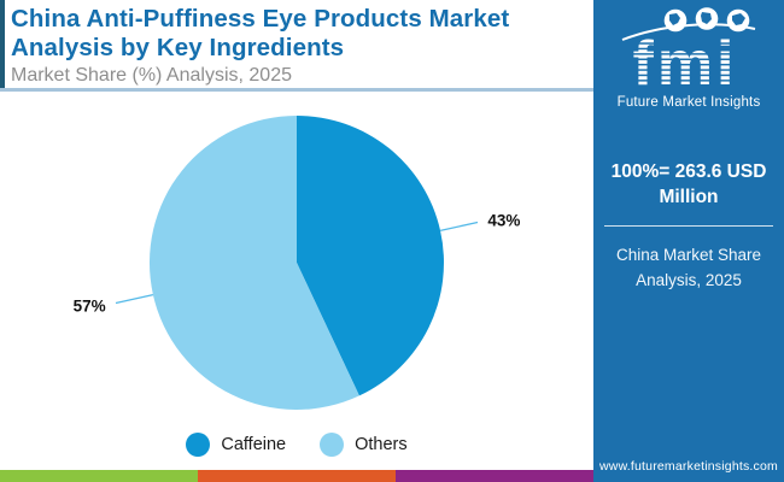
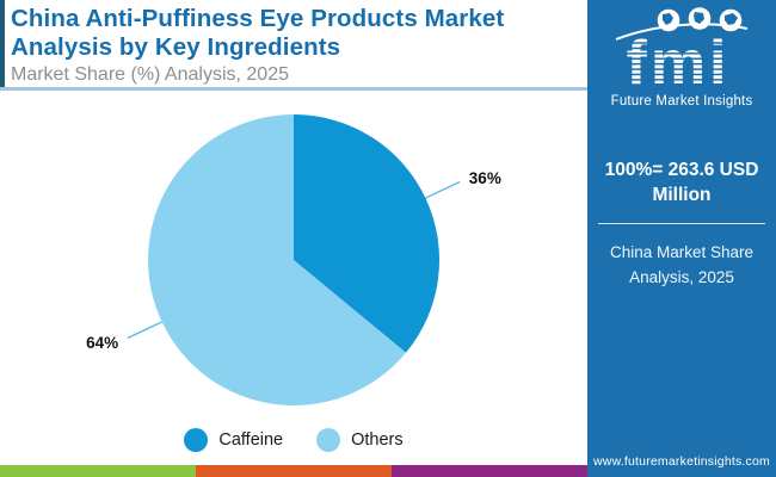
Caffeine: 43% -> 36%
Others: 57% -> 64%
